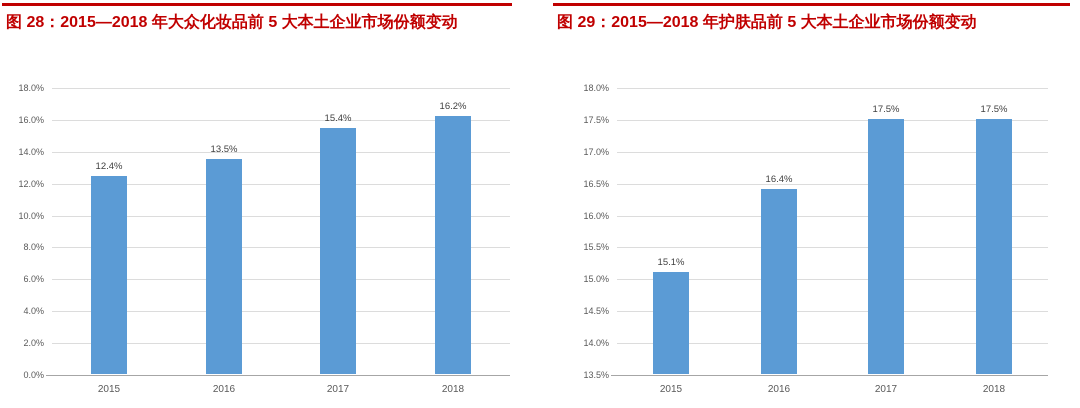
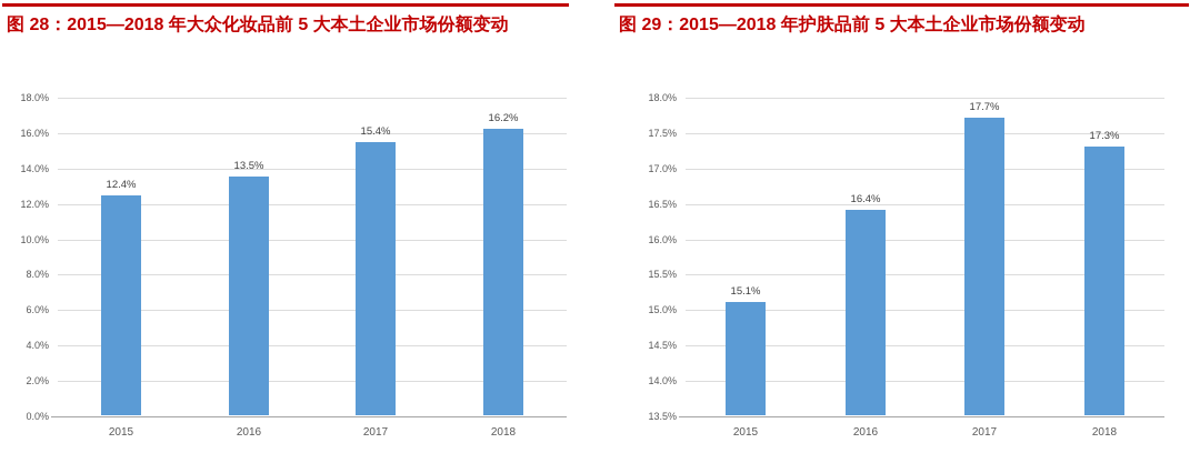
图 29：2015—2018 年护肤品前 5 大本土企业市场份额变动/2017: 17.5% -> 17.7%
图 29：2015—2018 年护肤品前 5 大本土企业市场份额变动/2018: 17.5% -> 17.3%
